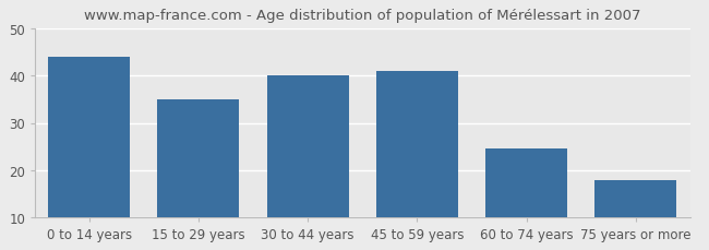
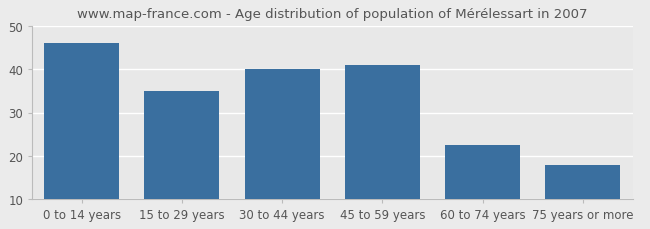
0 to 14 years: 44.0 -> 46.0
60 to 74 years: 24.5 -> 22.5
